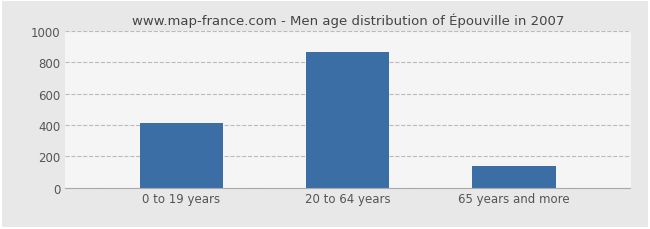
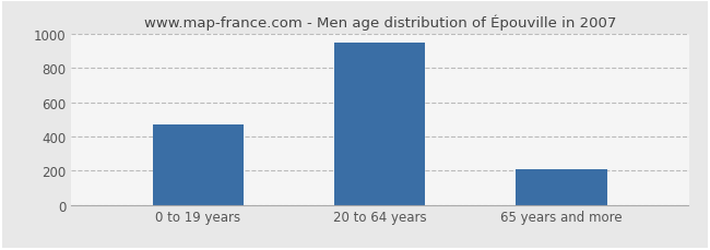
0 to 19 years: 410 -> 470
20 to 64 years: 870 -> 950
65 years and more: 140 -> 210
